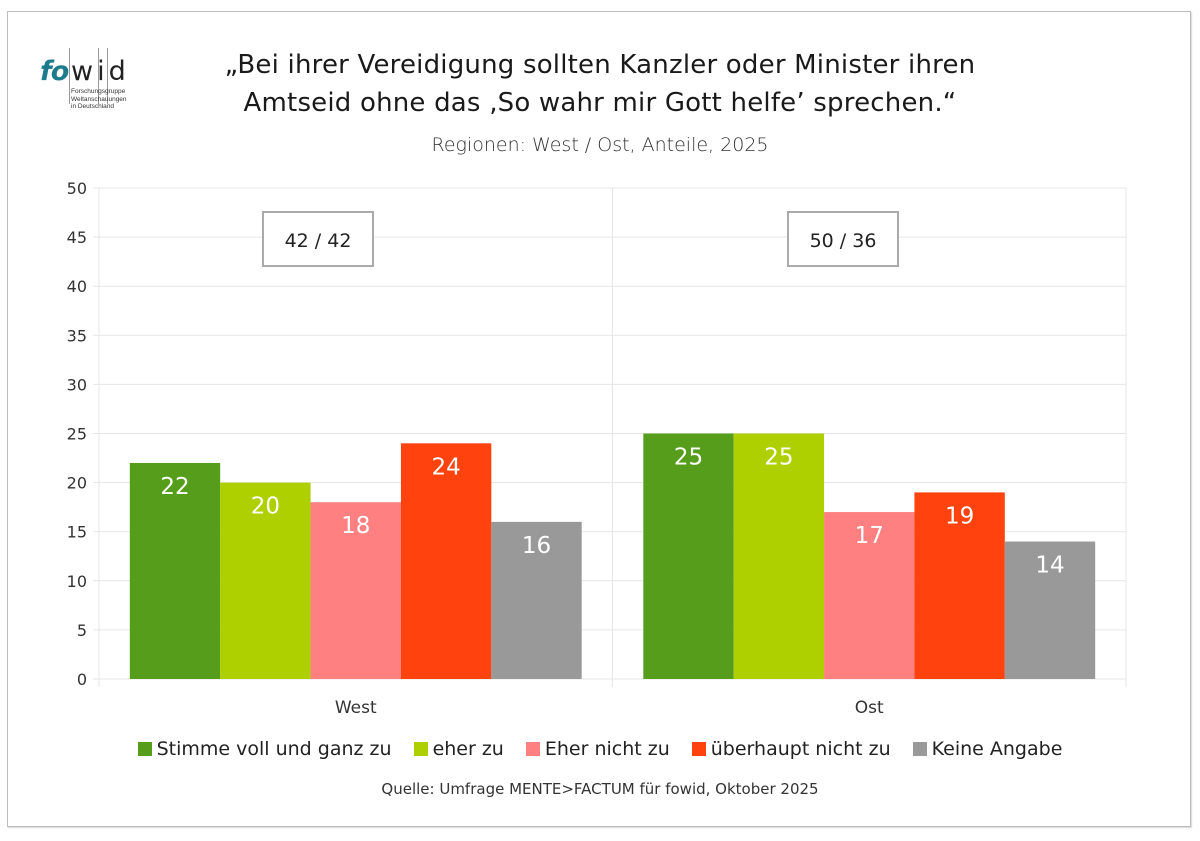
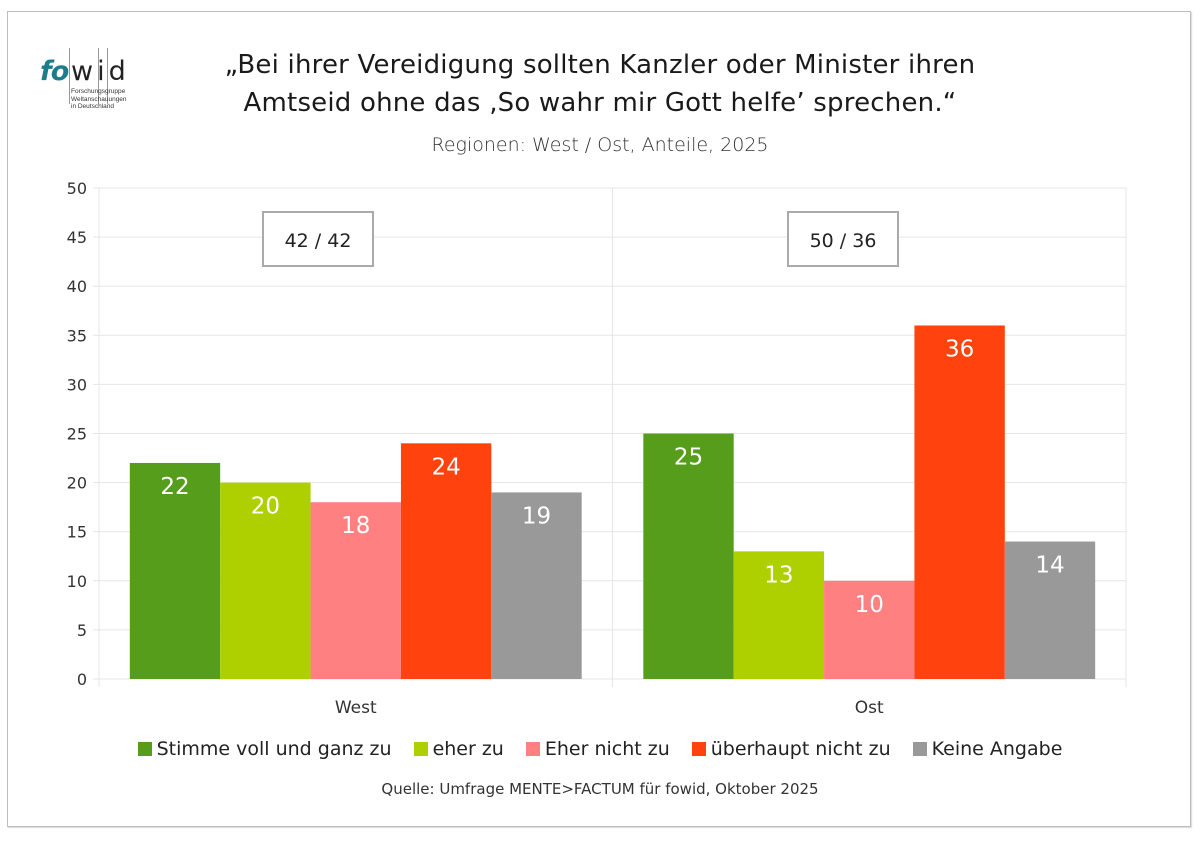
Keine Angabe/West: 16 -> 19
eher zu/Ost: 25 -> 13
Eher nicht zu/Ost: 17 -> 10
überhaupt nicht zu/Ost: 19 -> 36
